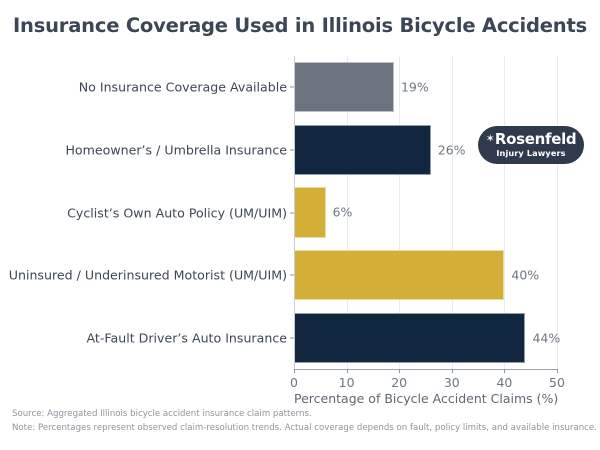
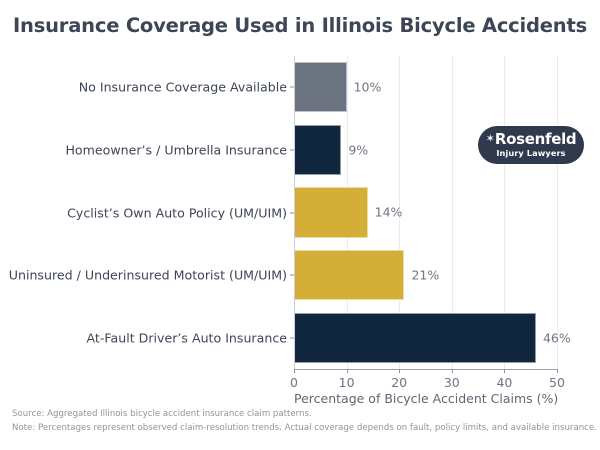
No Insurance Coverage Available: 19% -> 10%
Homeowner’s / Umbrella Insurance: 26% -> 9%
Cyclist’s Own Auto Policy (UM/UIM): 6% -> 14%
Uninsured / Underinsured Motorist (UM/UIM): 40% -> 21%
At-Fault Driver’s Auto Insurance: 44% -> 46%
